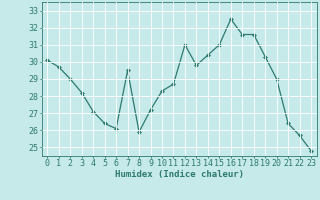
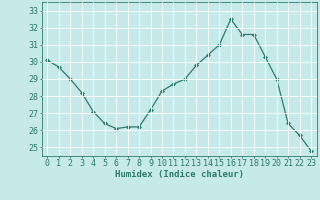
7: 29.5 -> 26.2
8: 25.9 -> 26.2
12: 31.0 -> 29.0
